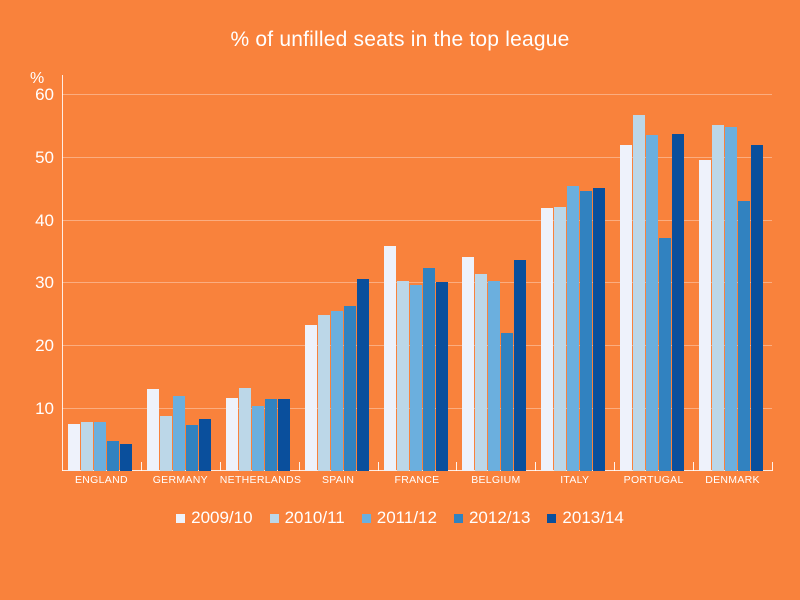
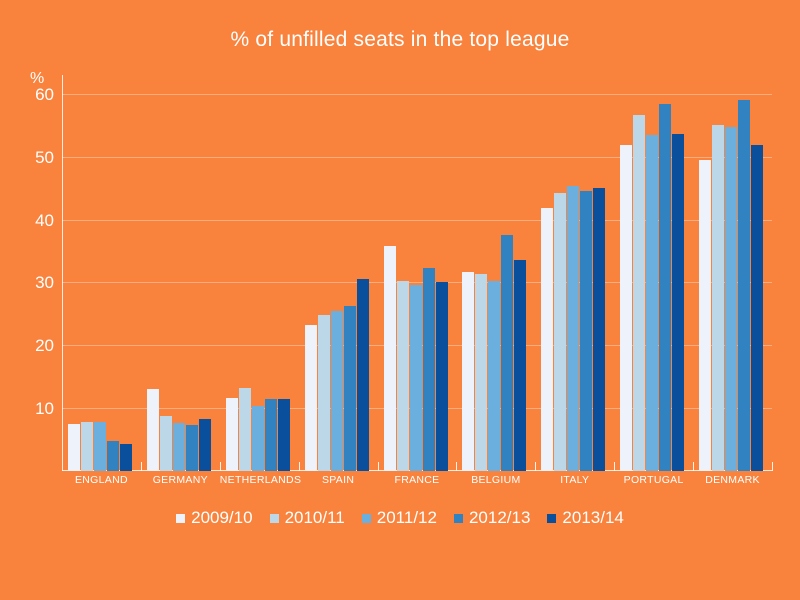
2011/12/GERMANY: 12 -> 8
2009/10/BELGIUM: 34 -> 32
2012/13/BELGIUM: 22 -> 38
2010/11/ITALY: 42 -> 44
2012/13/PORTUGAL: 37 -> 58
2012/13/DENMARK: 43 -> 59
